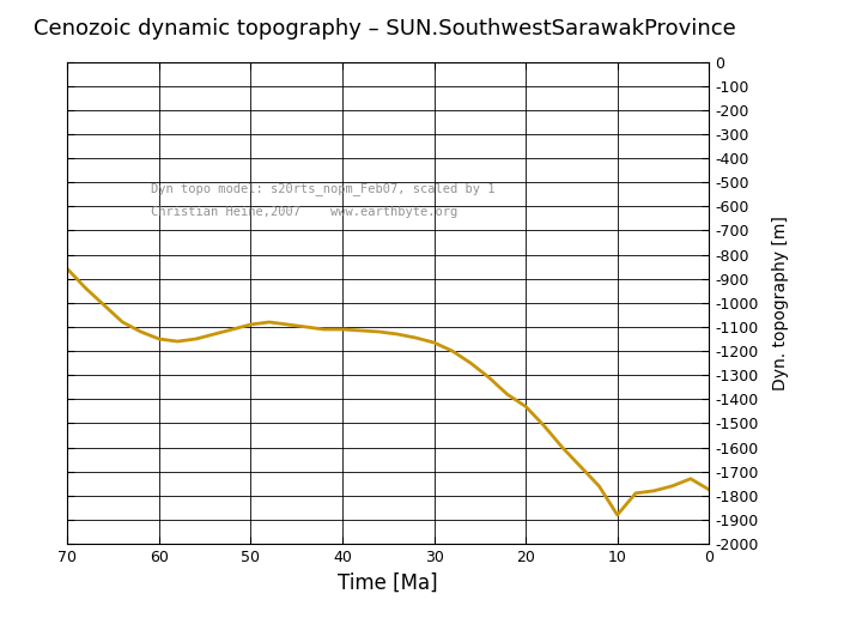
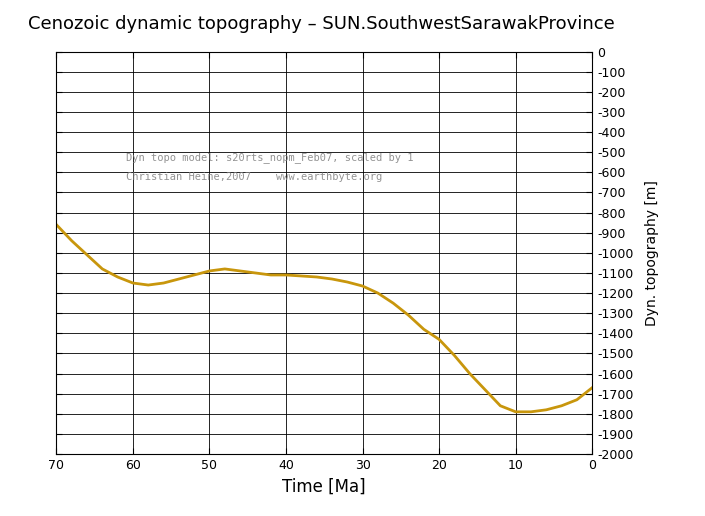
10: -1880 -> -1790
0: -1775 -> -1670
